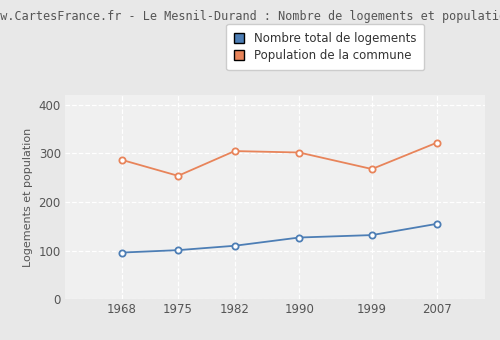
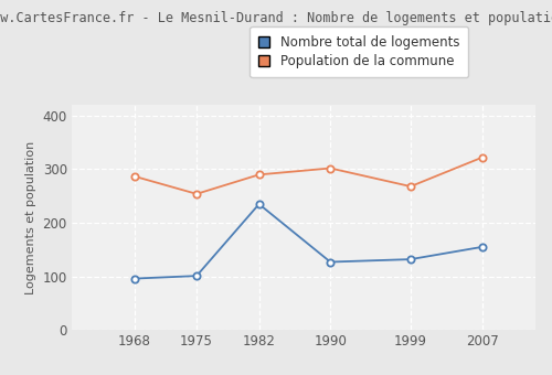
Nombre total de logements/1982: 110 -> 235
Population de la commune/1982: 305 -> 290
